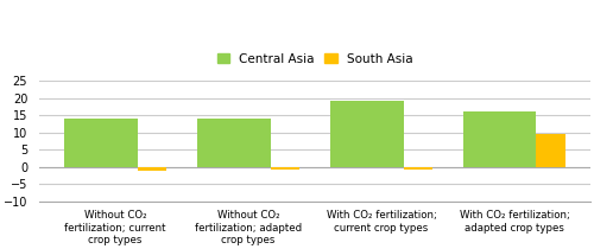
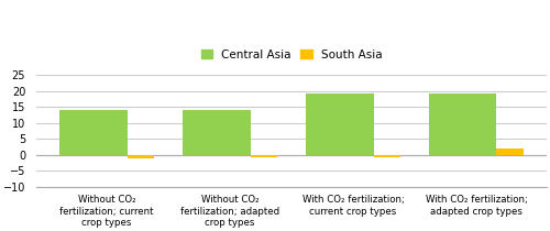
Central Asia/With CO₂ fertilization; adapted crop types: 16 -> 19
South Asia/With CO₂ fertilization; adapted crop types: 9.5 -> 2.0
